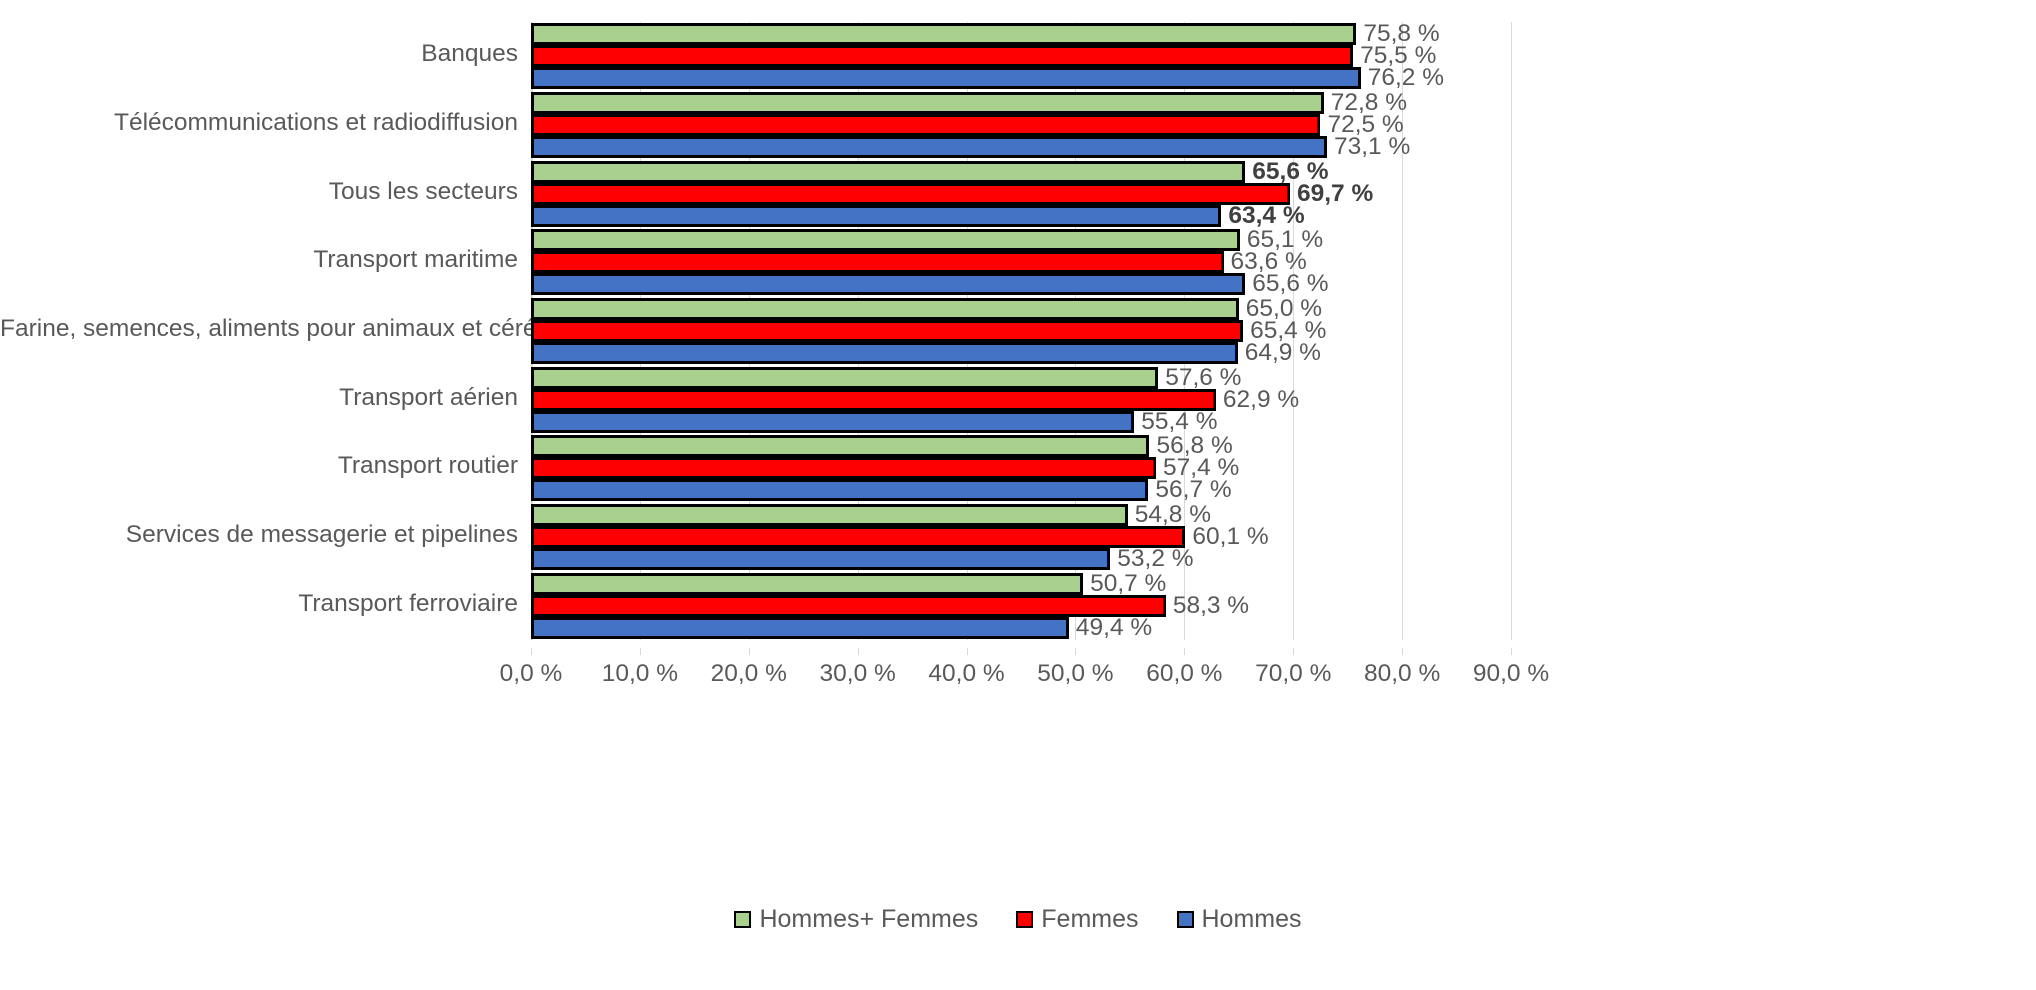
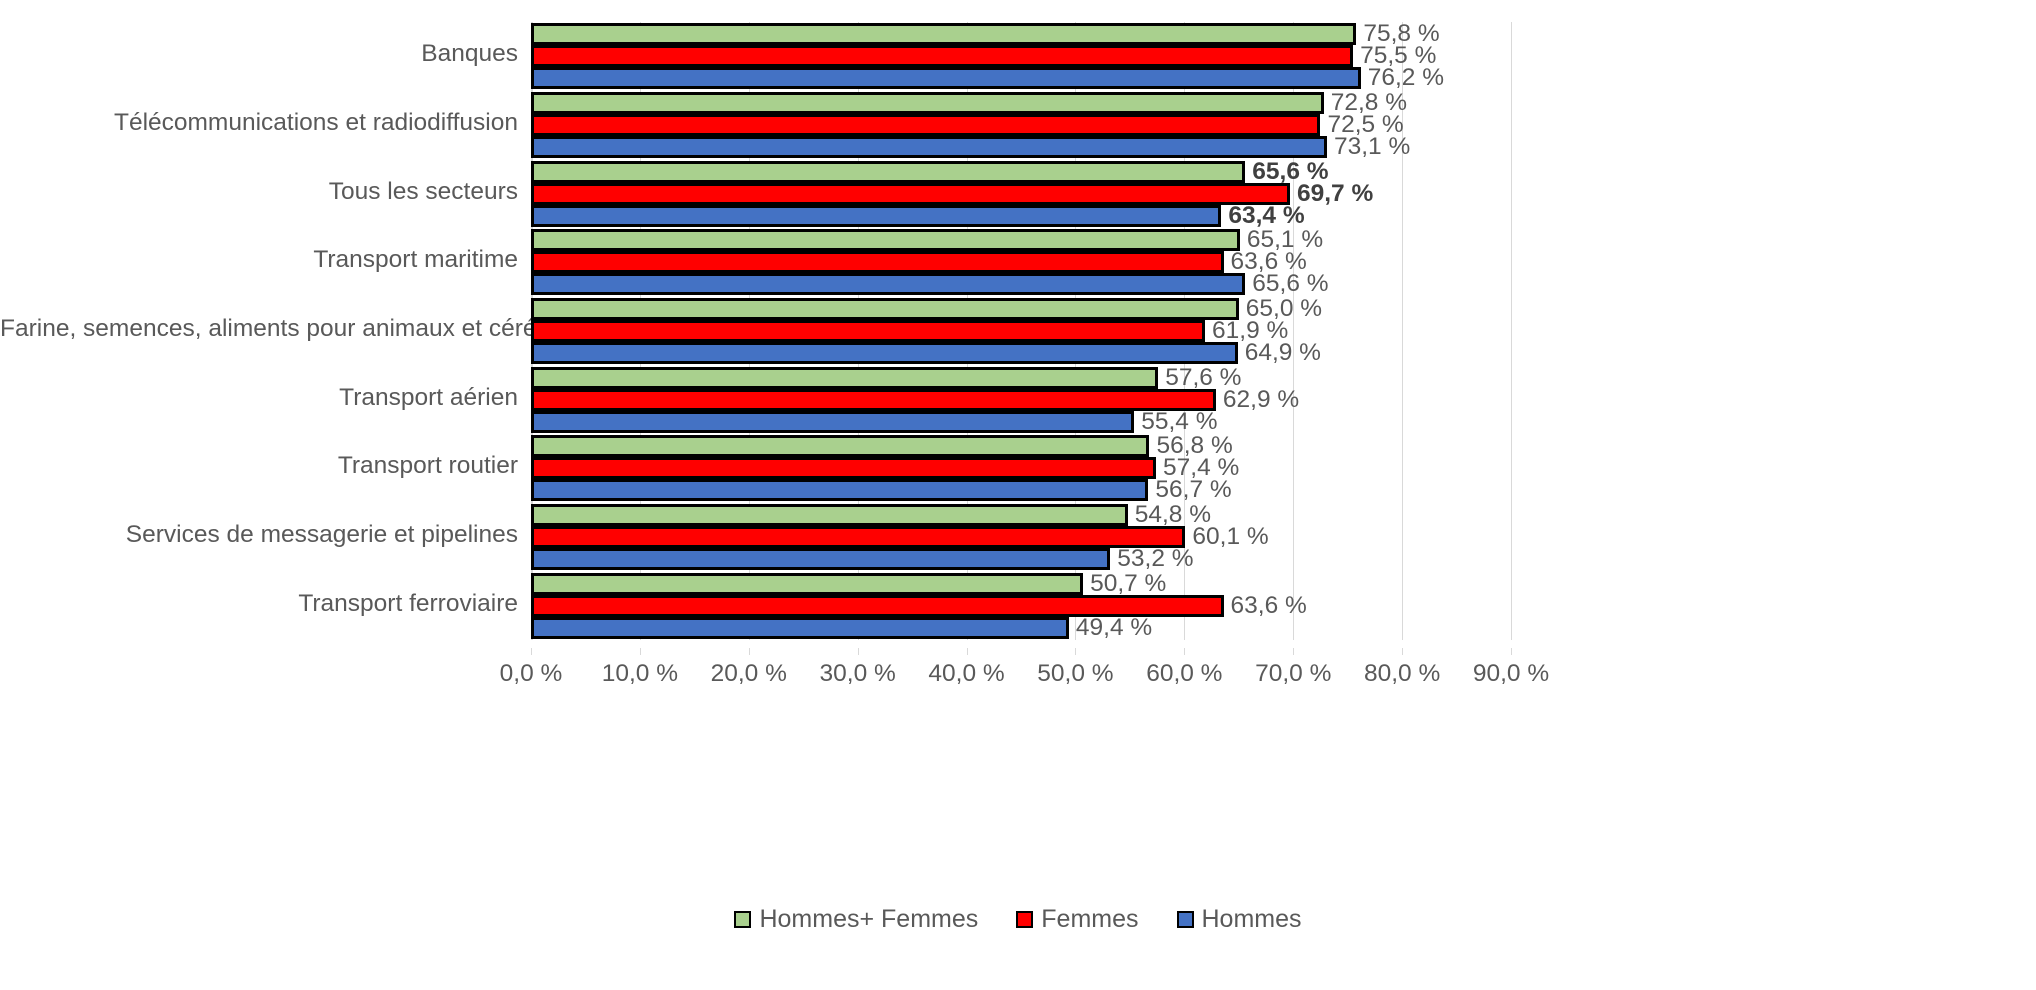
Femmes/Farine, semences, aliments pour animaux et céréales: 65,4 -> 61,9
Femmes/Transport ferroviaire: 58,3 -> 63,6
